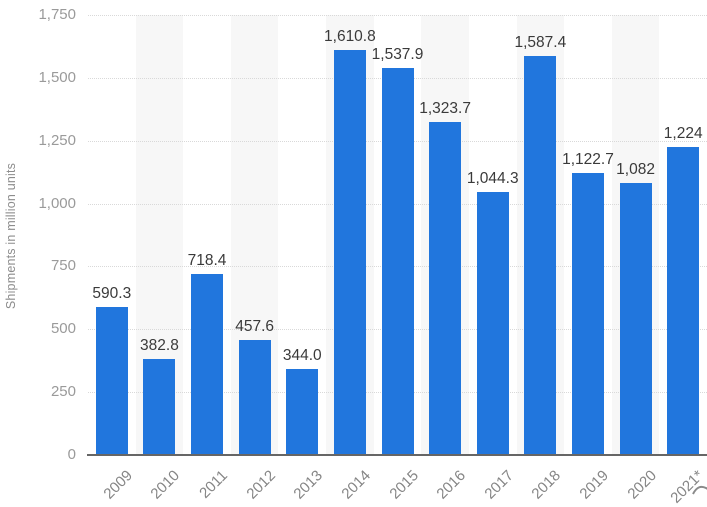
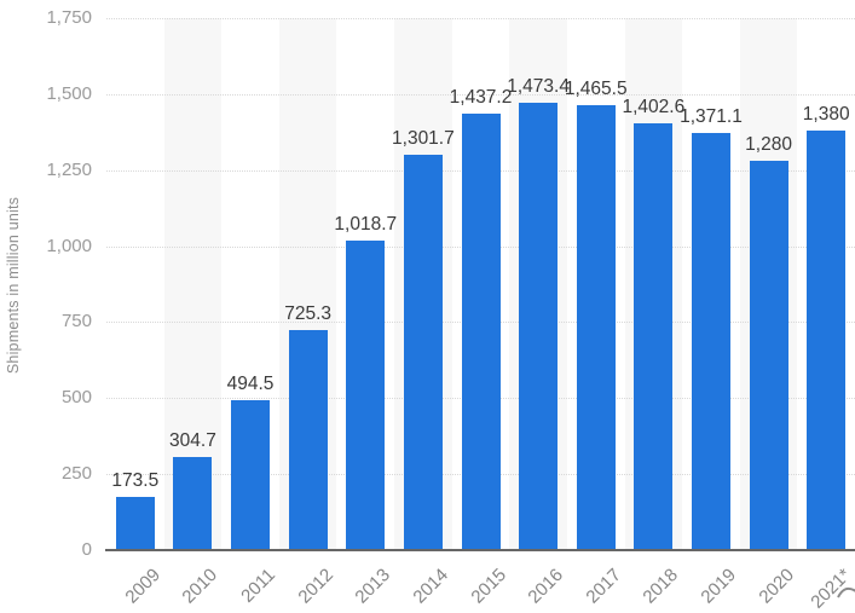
2009: 590.3 -> 173.5
2010: 382.8 -> 304.7
2011: 718.4 -> 494.5
2012: 457.6 -> 725.3
2013: 344.0 -> 1,018.7
2014: 1,610.8 -> 1,301.7
2015: 1,537.9 -> 1,437.2
2016: 1,323.7 -> 1,473.4
2017: 1,044.3 -> 1,465.5
2018: 1,587.4 -> 1,402.6
2019: 1,122.7 -> 1,371.1
2020: 1,082 -> 1,280
2021*: 1,224 -> 1,380
